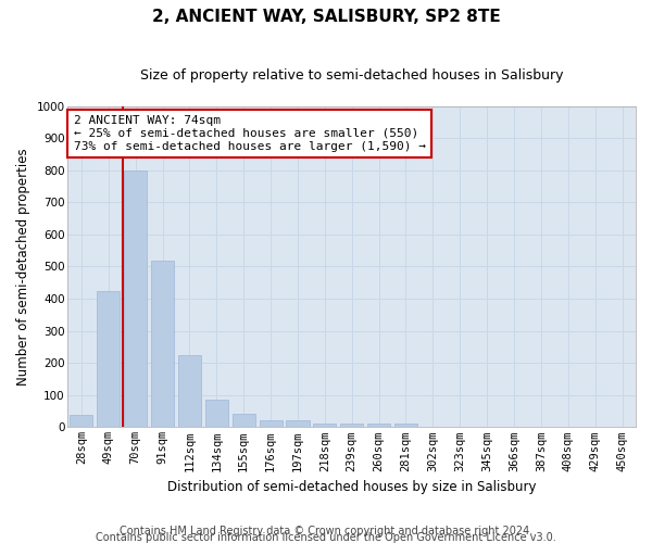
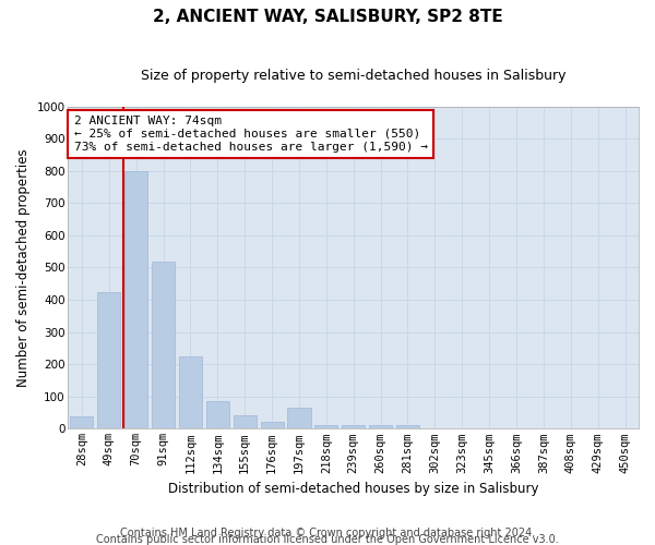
197sqm: 22 -> 65
